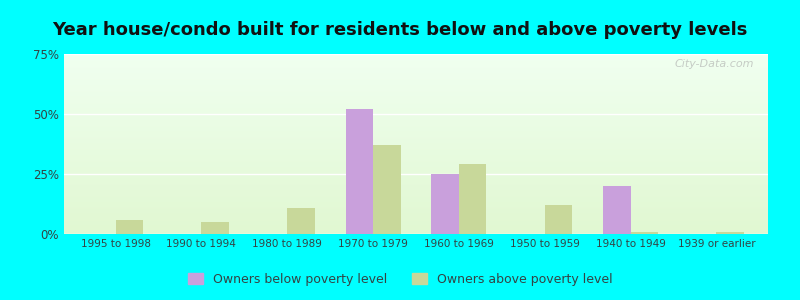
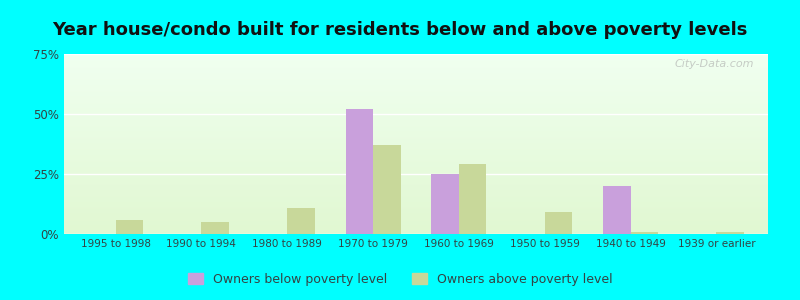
Owners above poverty level/1950 to 1959: 12% -> 9%
